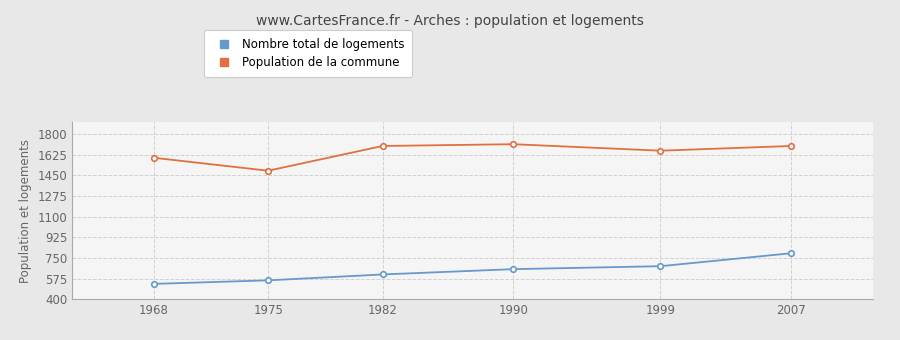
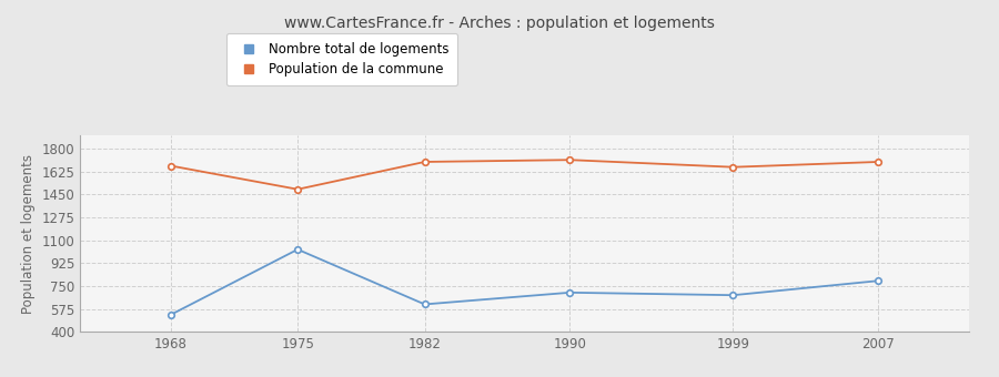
Population de la commune/1968: 1600 -> 1670
Nombre total de logements/1975: 560 -> 1030
Nombre total de logements/1990: 660 -> 700
